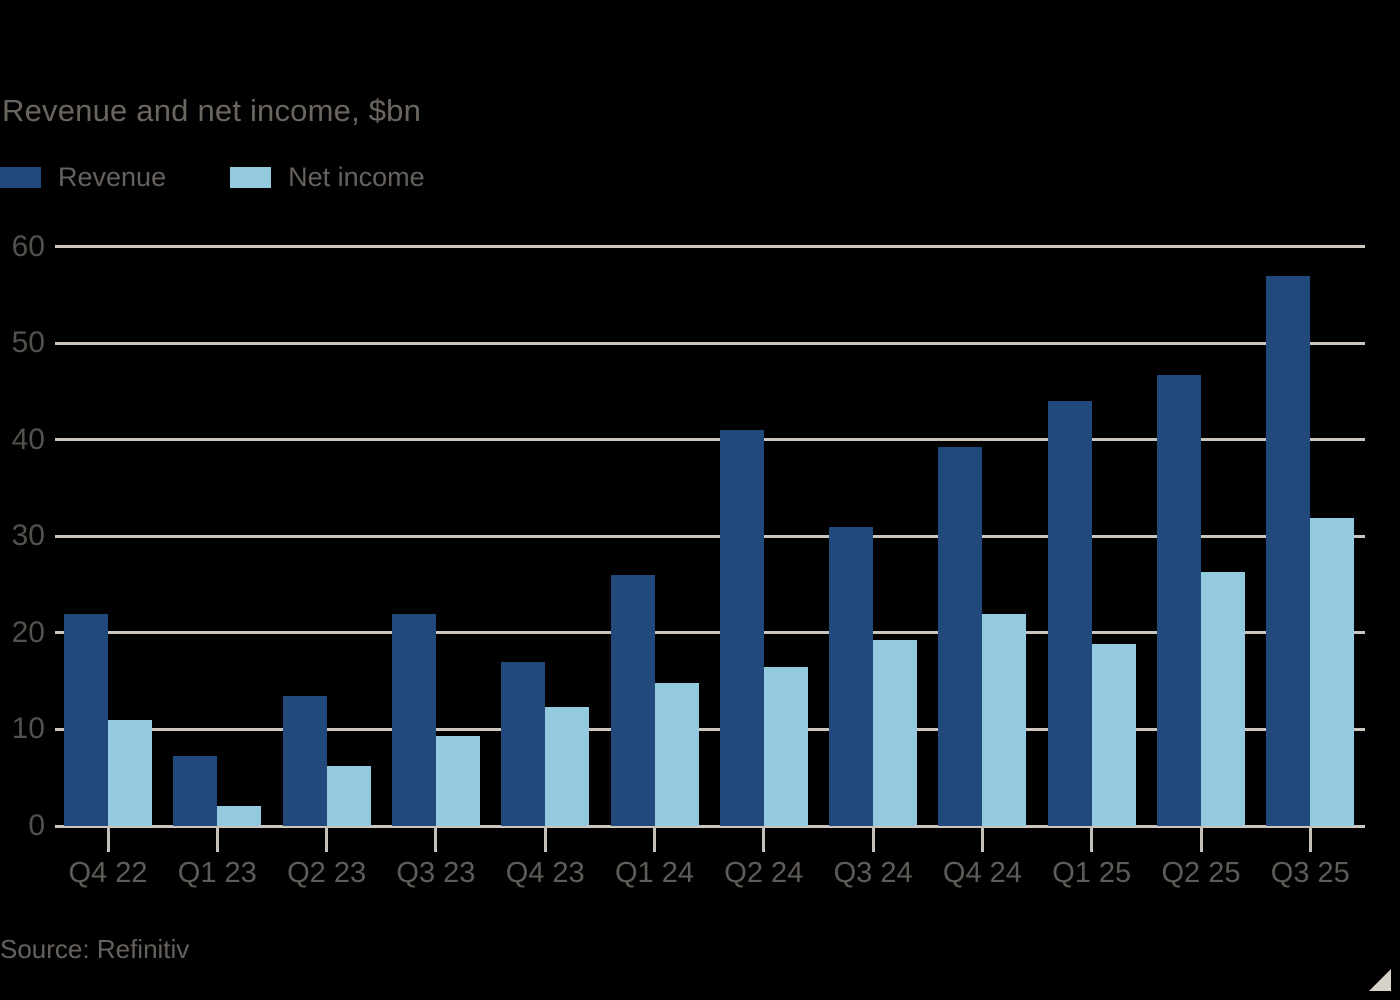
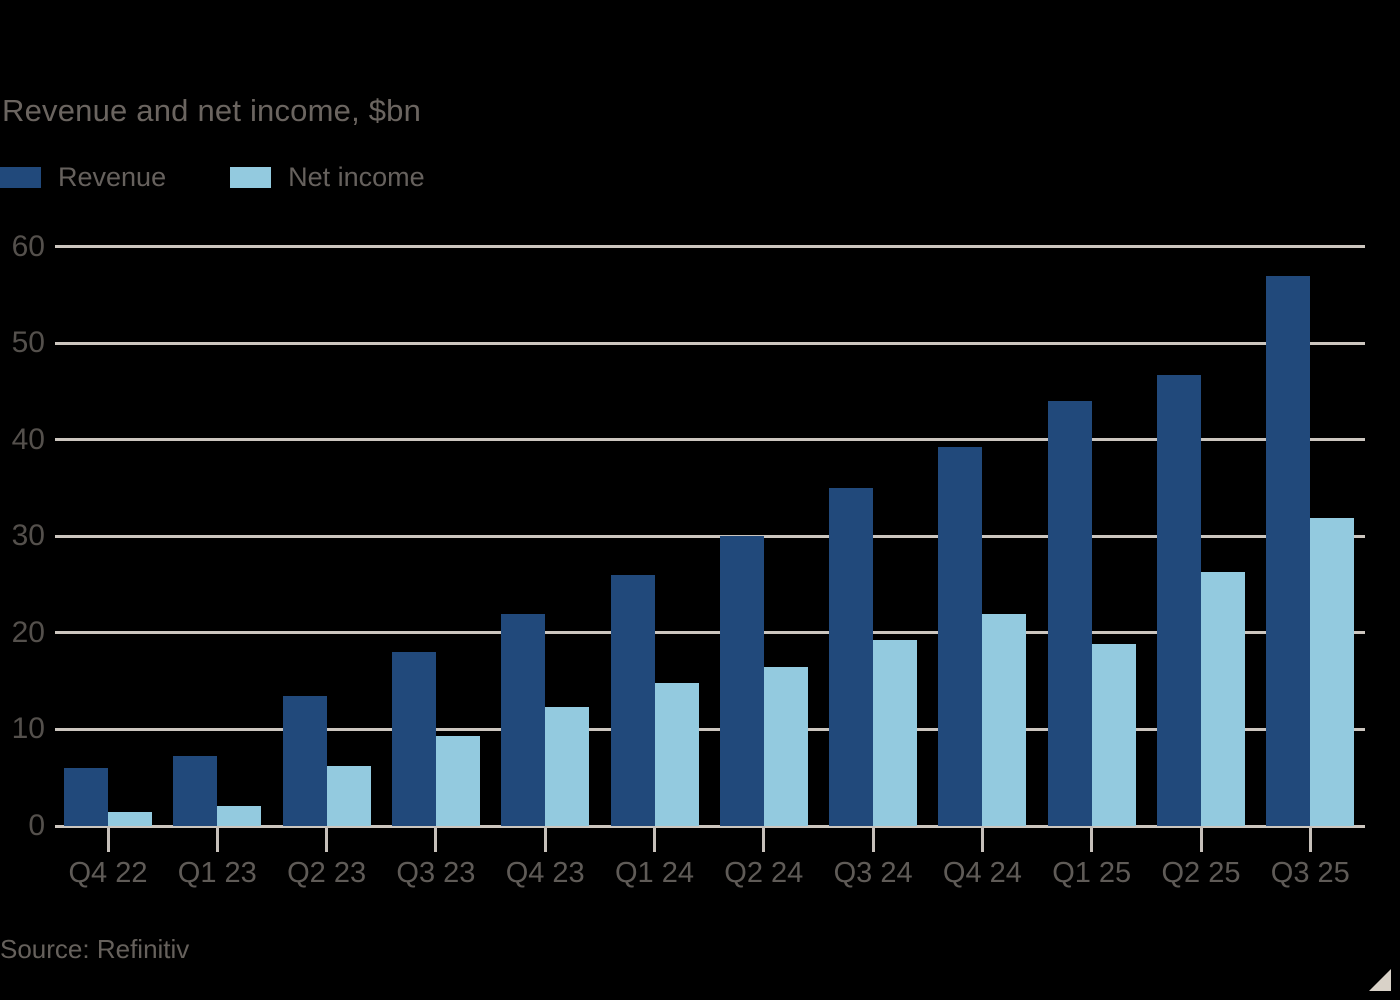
Revenue/Q4 22: 22 -> 6
Net income/Q4 22: 11 -> 1
Revenue/Q3 23: 22 -> 18
Revenue/Q4 23: 17 -> 22
Revenue/Q2 24: 41 -> 30
Revenue/Q3 24: 31 -> 35
